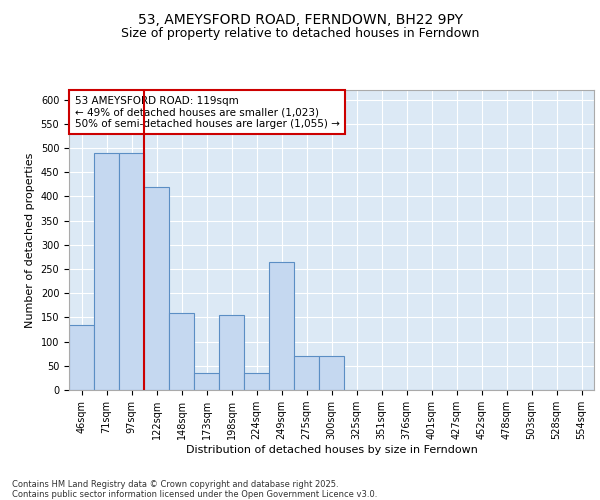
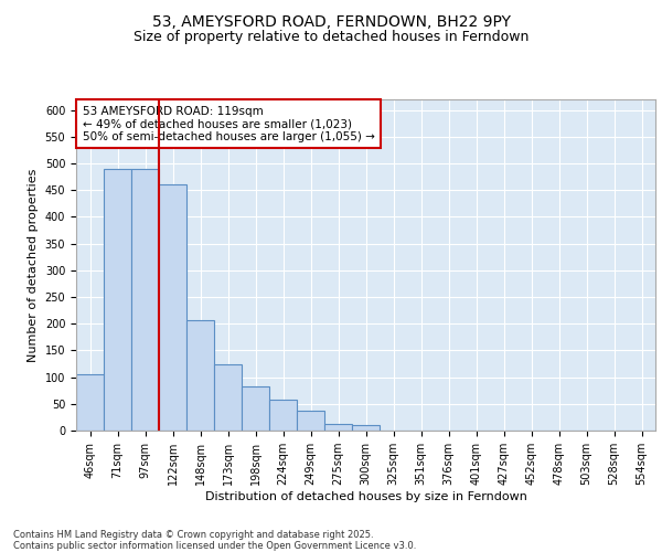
46sqm: 135 -> 105
122sqm: 420 -> 460
148sqm: 160 -> 207
173sqm: 35 -> 125
198sqm: 155 -> 82
224sqm: 35 -> 57
249sqm: 265 -> 38
275sqm: 70 -> 12
300sqm: 70 -> 10
